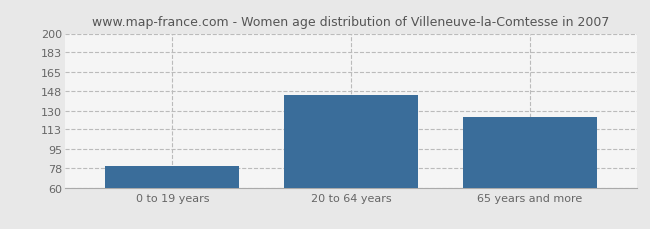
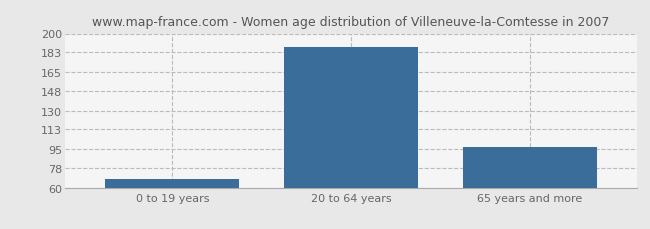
0 to 19 years: 80 -> 68
20 to 64 years: 144 -> 188
65 years and more: 124 -> 97
